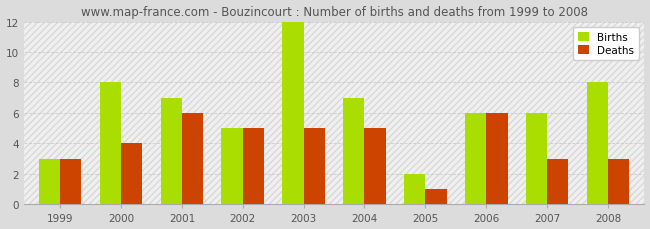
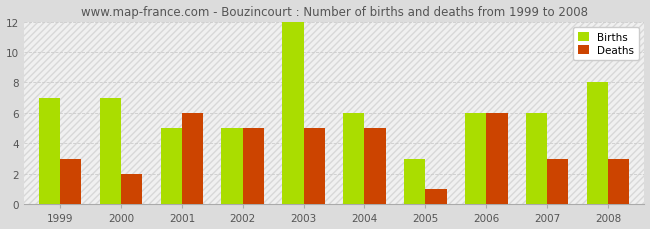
Births/1999: 3 -> 7
Births/2000: 8 -> 7
Deaths/2000: 4 -> 2
Births/2001: 7 -> 5
Births/2004: 7 -> 6
Births/2005: 2 -> 3
